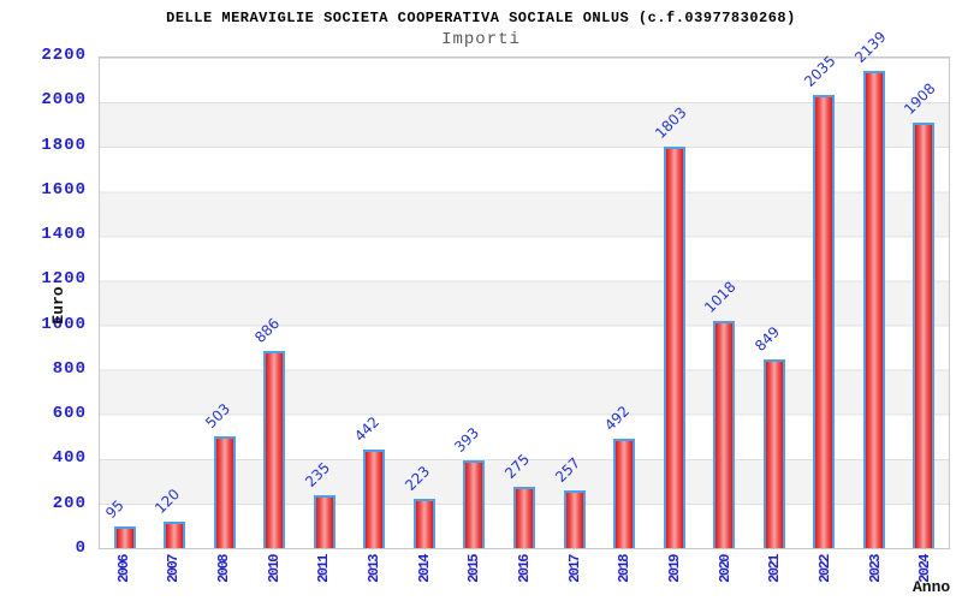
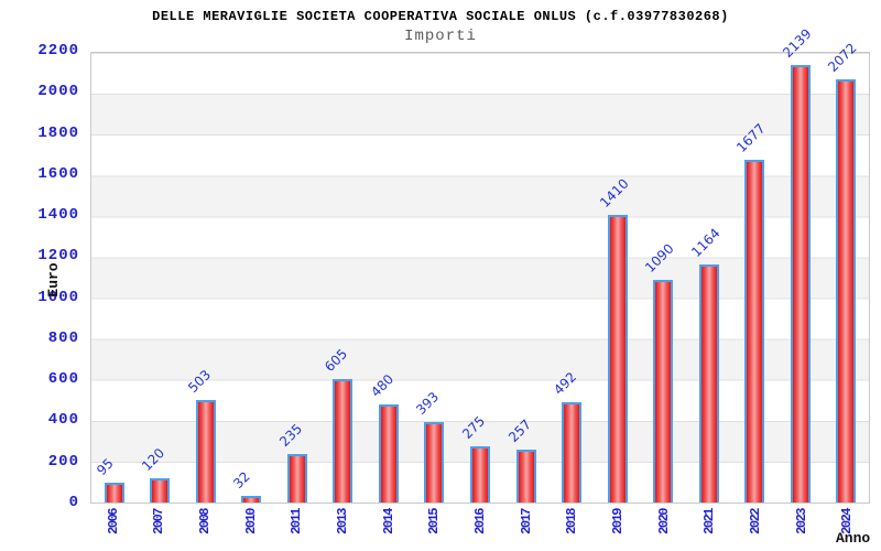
2010: 886 -> 32
2013: 442 -> 605
2014: 223 -> 480
2019: 1803 -> 1410
2020: 1018 -> 1090
2021: 849 -> 1164
2022: 2035 -> 1677
2024: 1908 -> 2072
